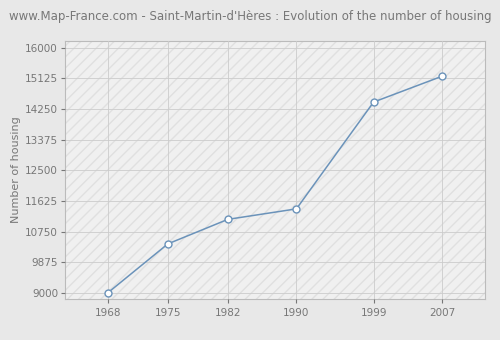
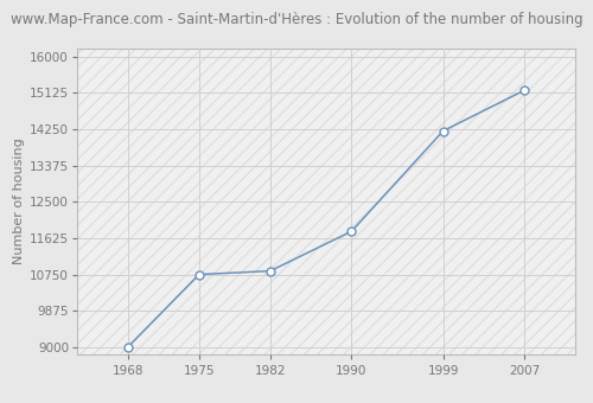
1975: 10400 -> 10750
1982: 11100 -> 10840
1990: 11400 -> 11790
1999: 14450 -> 14210
